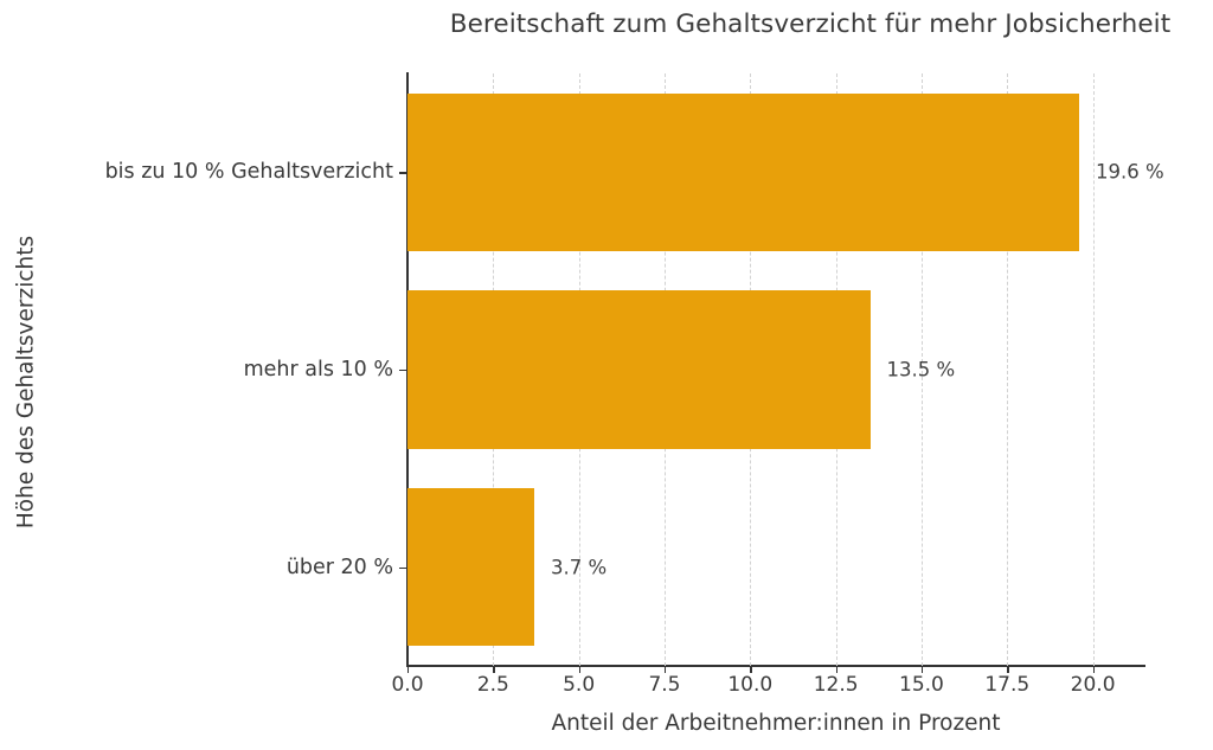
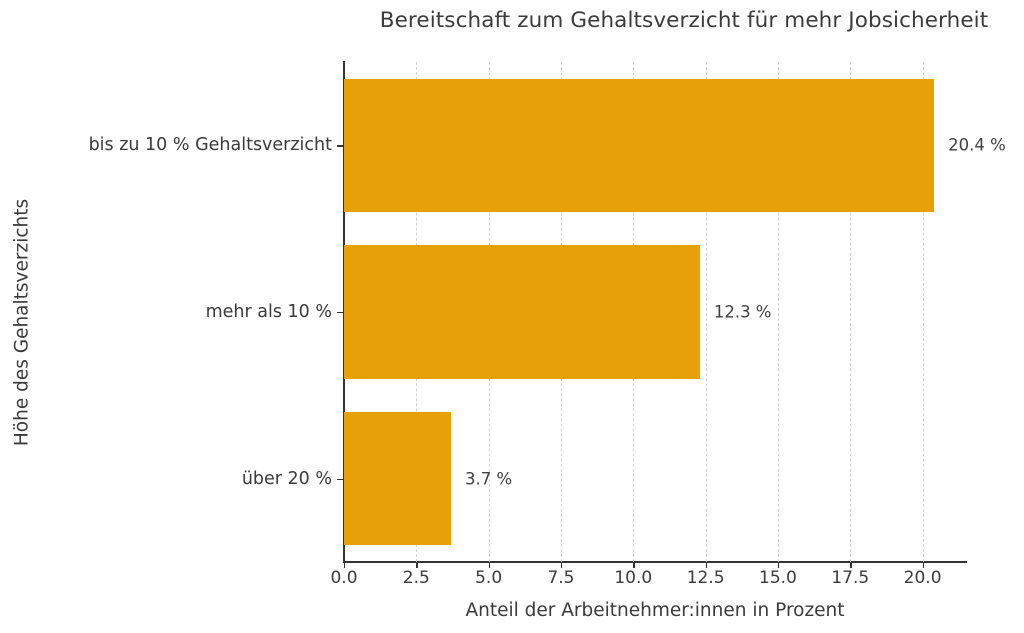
bis zu 10 % Gehaltsverzicht: 19.6 -> 20.4
mehr als 10 %: 13.5 -> 12.3
